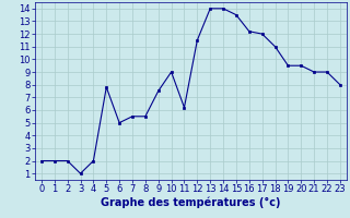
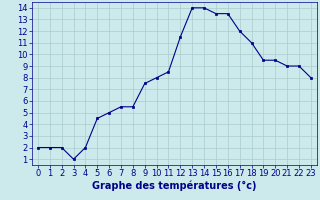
5: 7.8 -> 4.5
10: 9.0 -> 8.0
11: 6.2 -> 8.5
16: 12.2 -> 13.5
